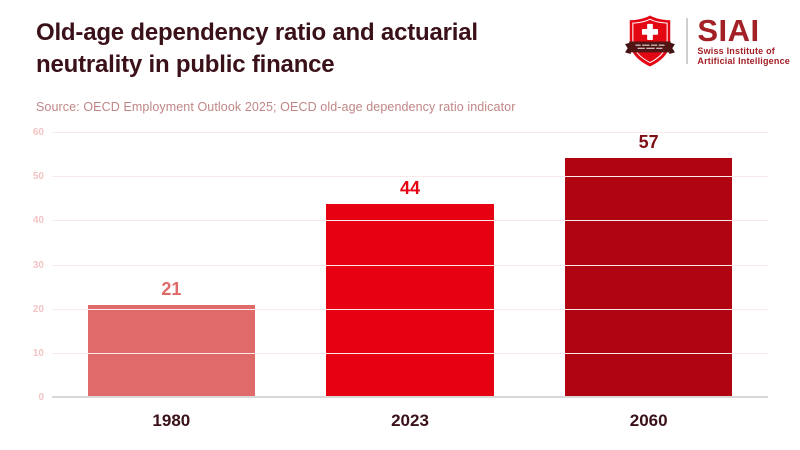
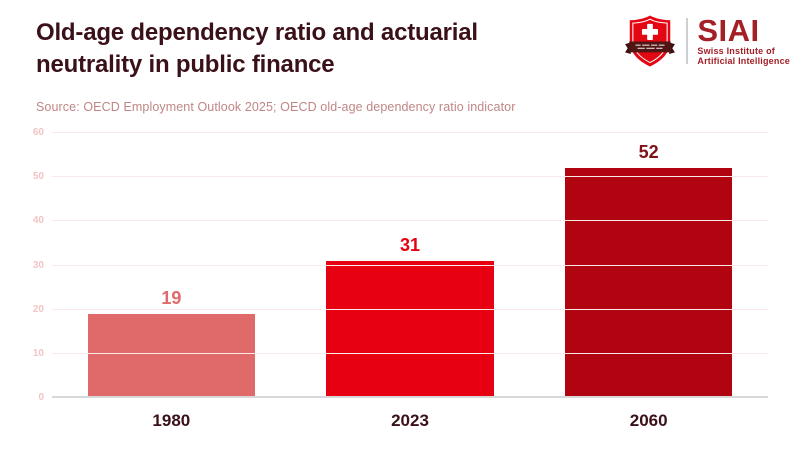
1980: 21 -> 19
2023: 44 -> 31
2060: 57 -> 52
